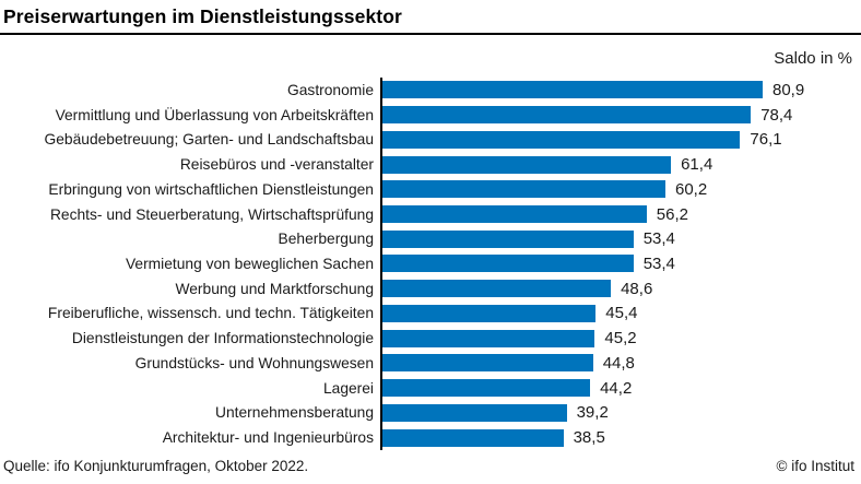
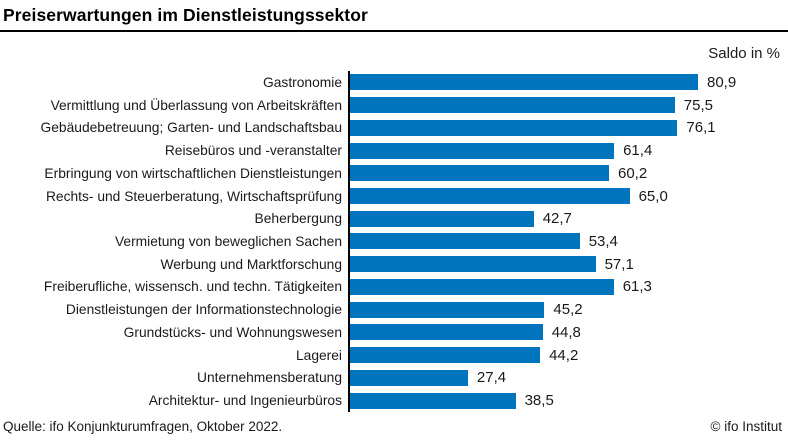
Vermittlung und Überlassung von Arbeitskräften: 78,4 -> 75,5
Rechts- und Steuerberatung, Wirtschaftsprüfung: 56,2 -> 65,0
Beherbergung: 53,4 -> 42,7
Werbung und Marktforschung: 48,6 -> 57,1
Freiberufliche, wissensch. und techn. Tätigkeiten: 45,4 -> 61,3
Unternehmensberatung: 39,2 -> 27,4
